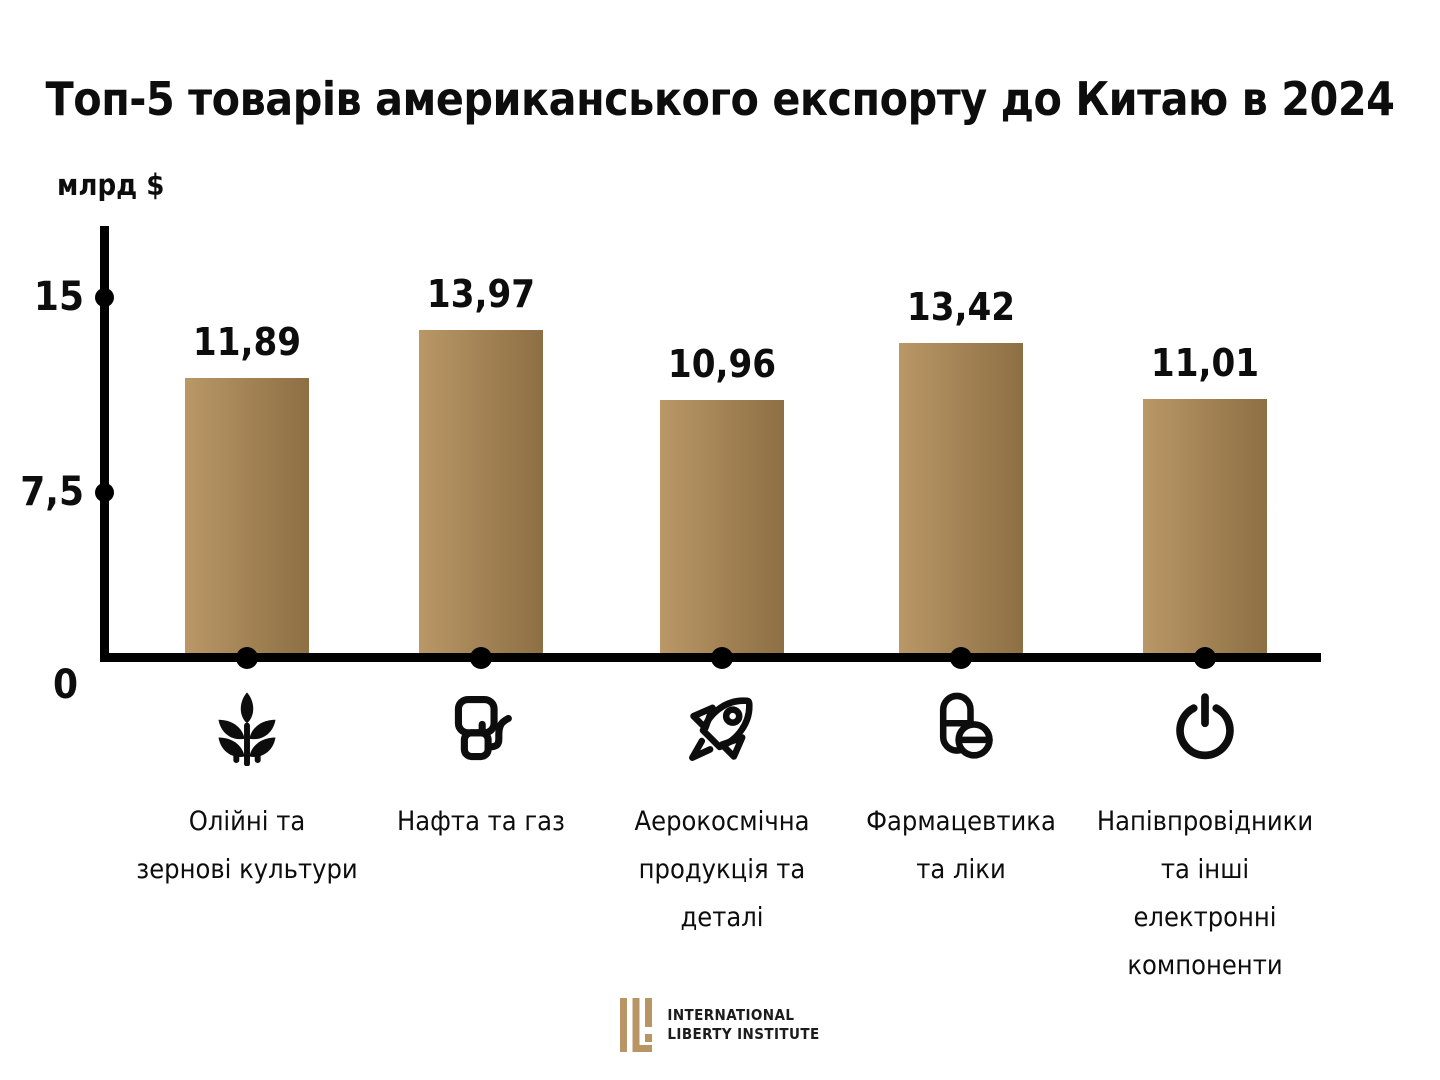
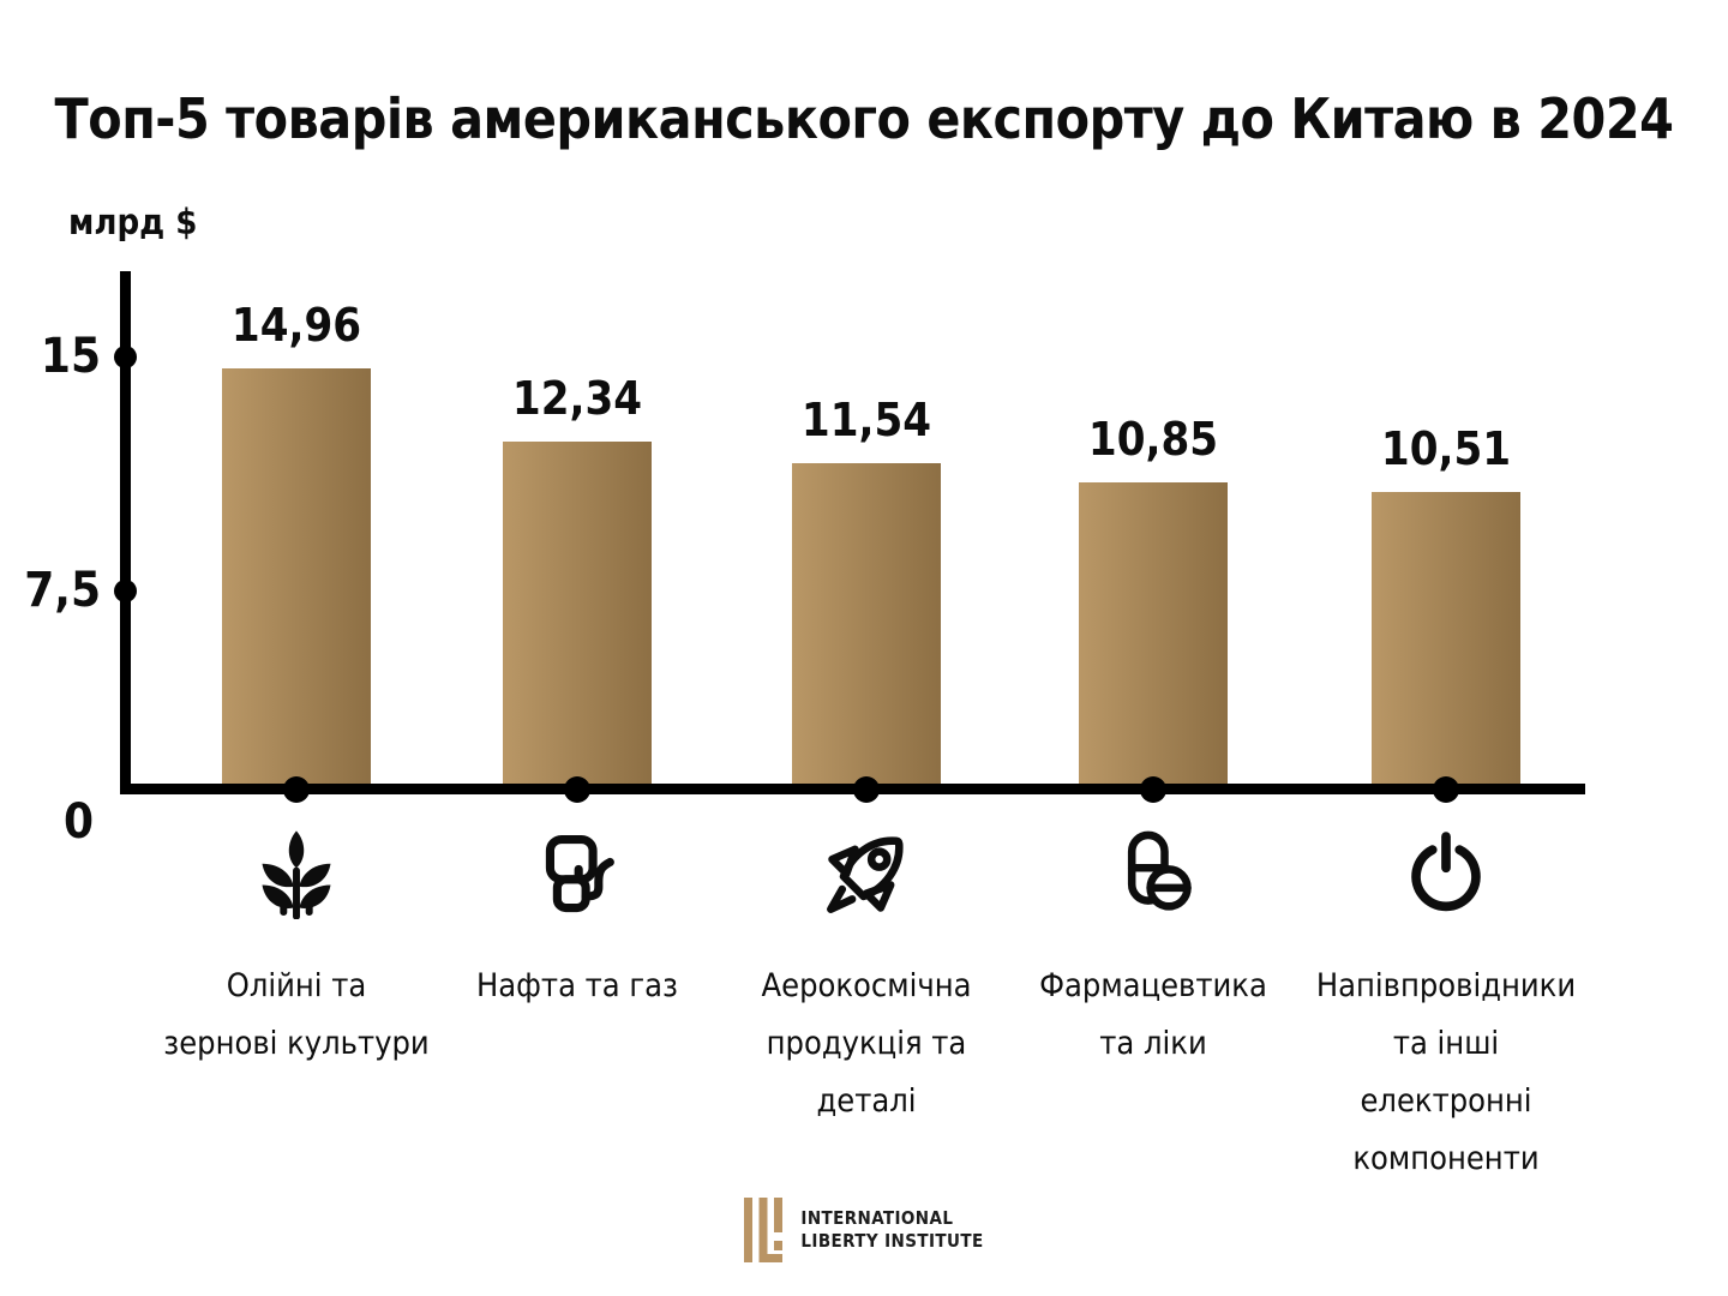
Олійні та зернові культури: 11,89 -> 14,96
Нафта та газ: 13,97 -> 12,34
Аерокосмічна продукція та деталі: 10,96 -> 11,54
Фармацевтика та ліки: 13,42 -> 10,85
Напівпровідники та інші електронні компоненти: 11,01 -> 10,51
